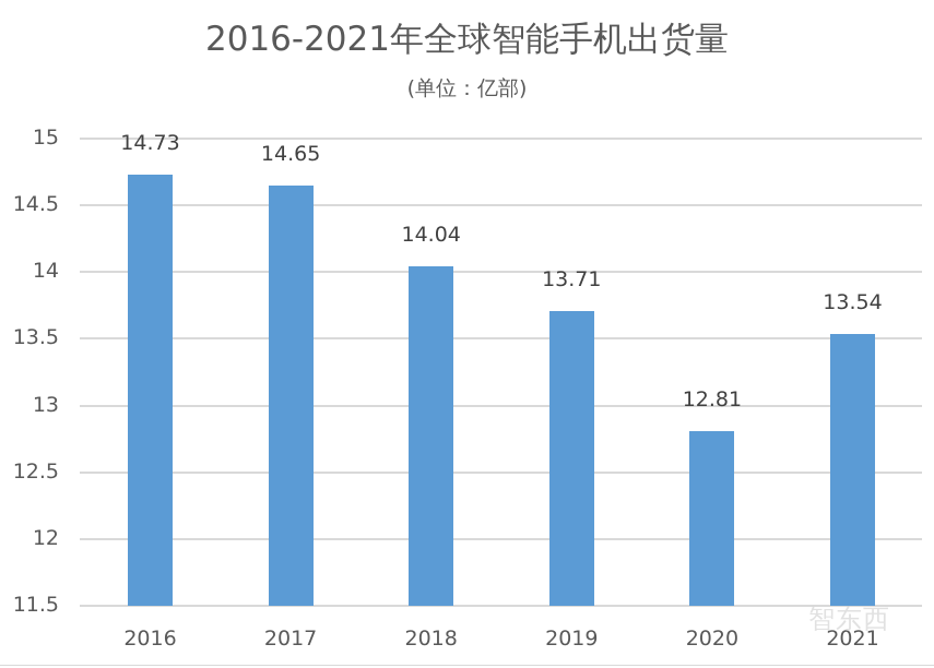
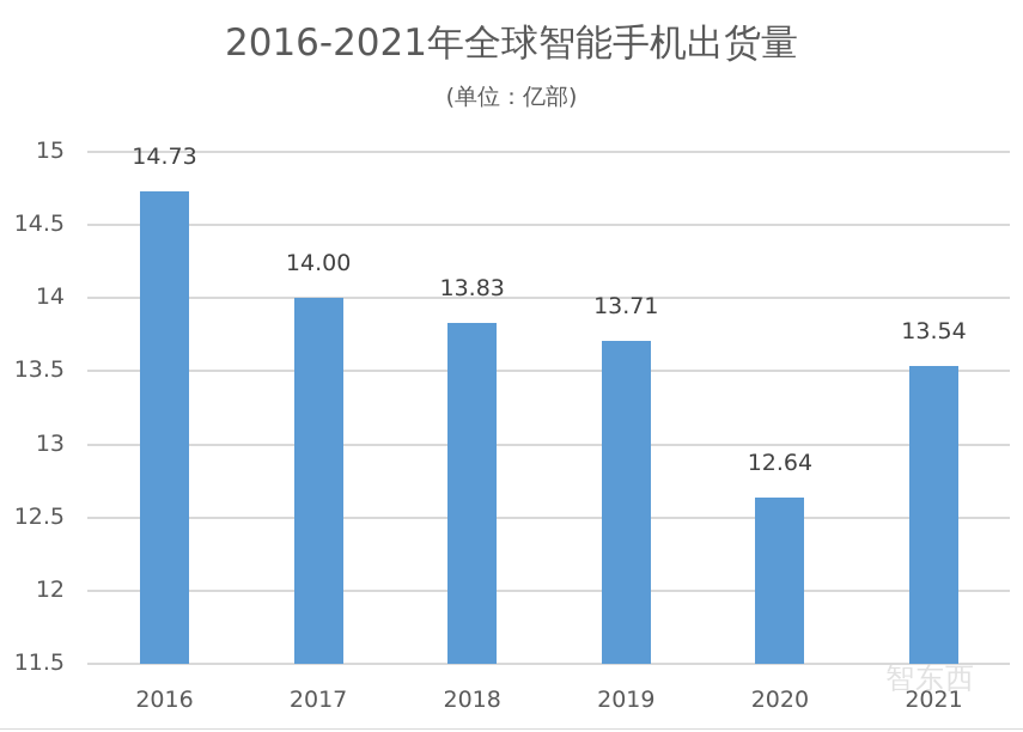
2017: 14.65 -> 14.00
2018: 14.04 -> 13.83
2020: 12.81 -> 12.64
